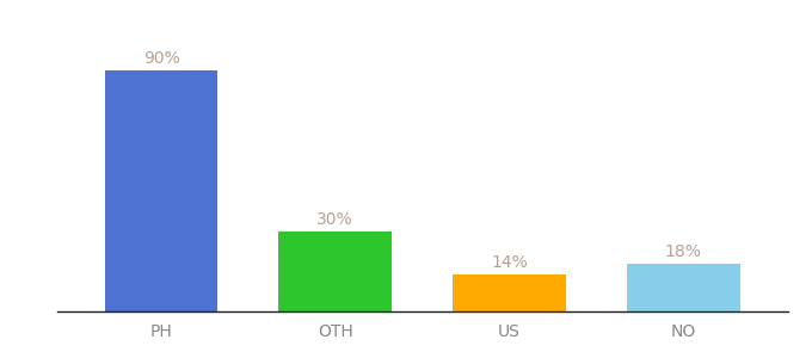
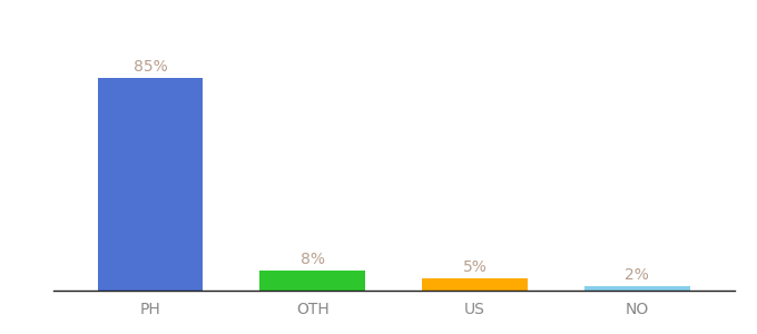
PH: 90% -> 85%
OTH: 30% -> 8%
US: 14% -> 5%
NO: 18% -> 2%
